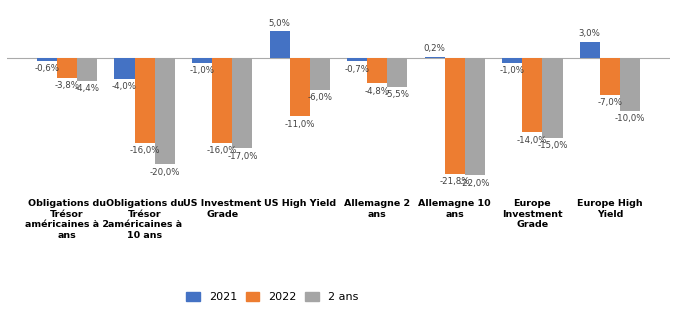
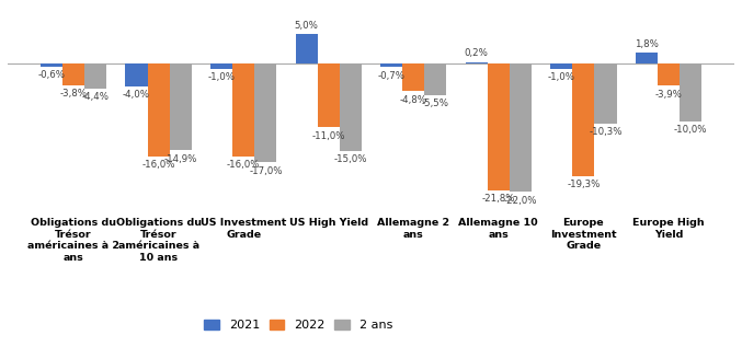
2 ans/Obligations du Trésor américaines à 10 ans: -20,0% -> -14,9%
2 ans/US High Yield: -6,0% -> -15,0%
2022/Europe Investment Grade: -14,0% -> -19,3%
2 ans/Europe Investment Grade: -15,0% -> -10,3%
2021/Europe High Yield: 3,0% -> 1,8%
2022/Europe High Yield: -7,0% -> -3,9%
